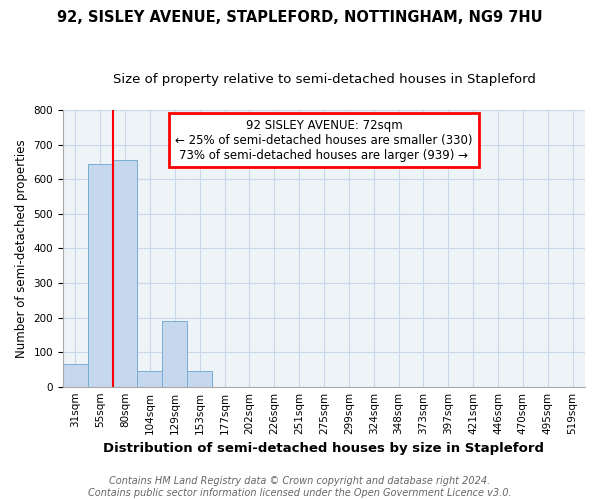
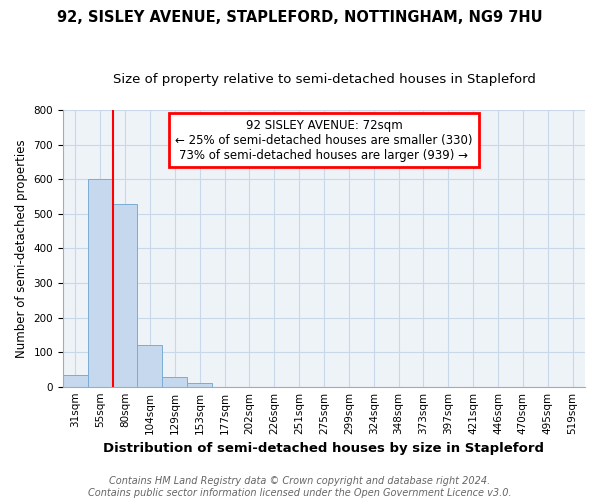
31sqm: 65 -> 35
55sqm: 645 -> 600
80sqm: 655 -> 530
104sqm: 45 -> 120
129sqm: 190 -> 27
153sqm: 45 -> 10
